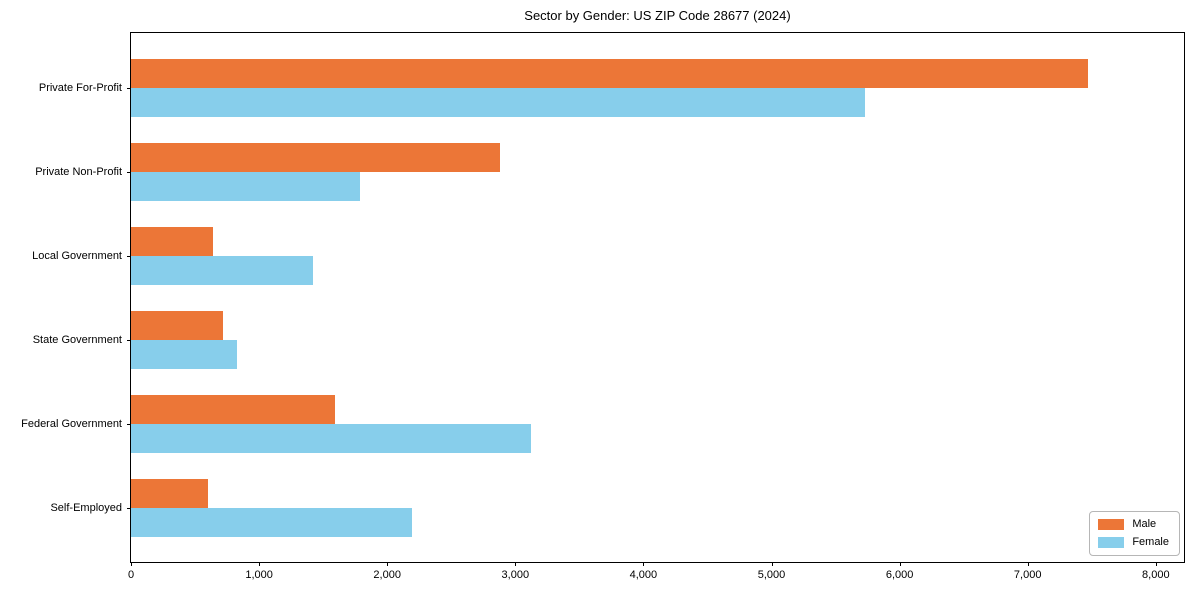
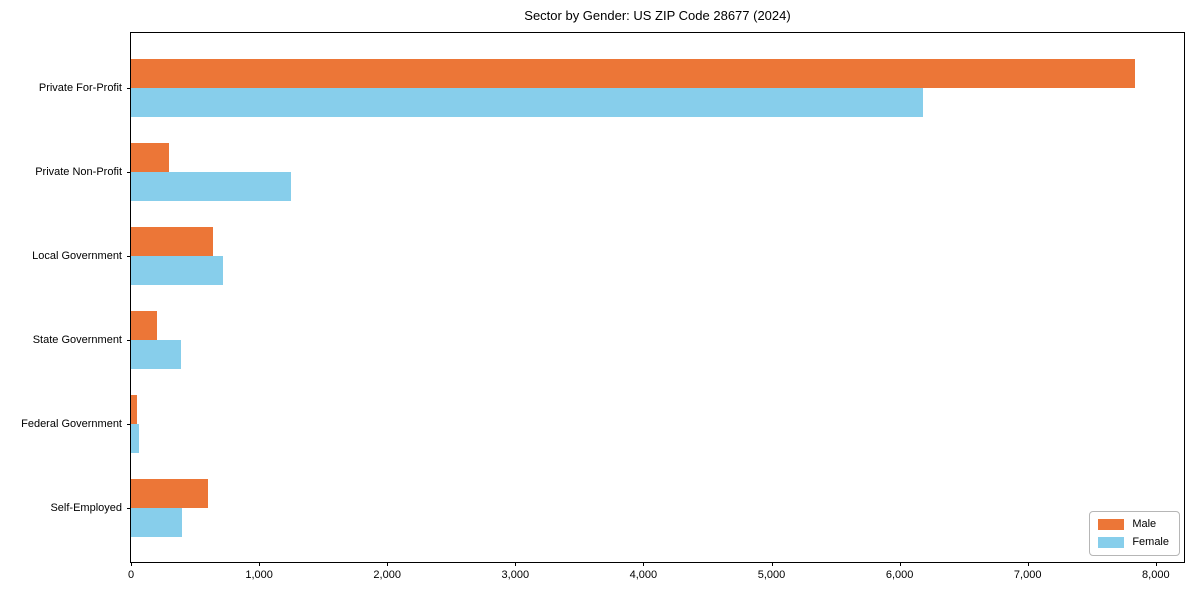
Male/Private For-Profit: 7470 -> 7840
Female/Private For-Profit: 5730 -> 6180
Male/Private Non-Profit: 2880 -> 300
Female/Private Non-Profit: 1790 -> 1250
Female/Local Government: 1420 -> 720
Male/State Government: 720 -> 200
Female/State Government: 830 -> 390
Male/Federal Government: 1590 -> 40
Female/Federal Government: 3120 -> 60
Female/Self-Employed: 2190 -> 400
